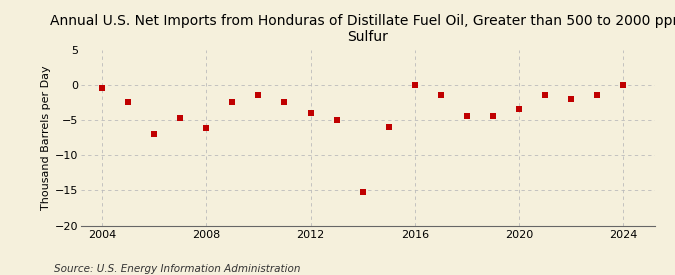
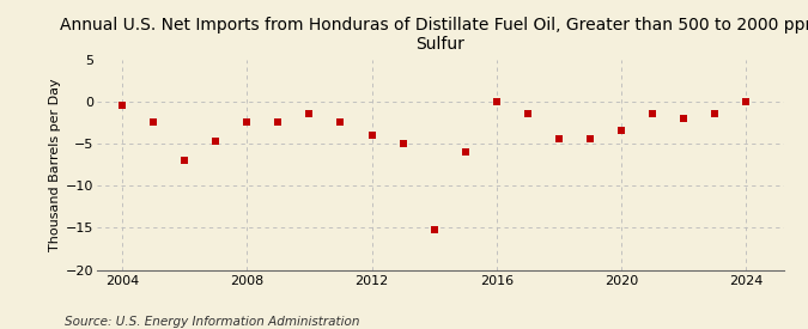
2008: -6.2 -> -2.5
